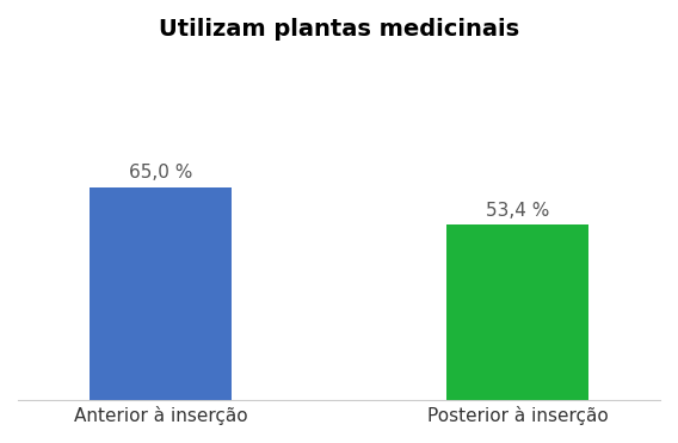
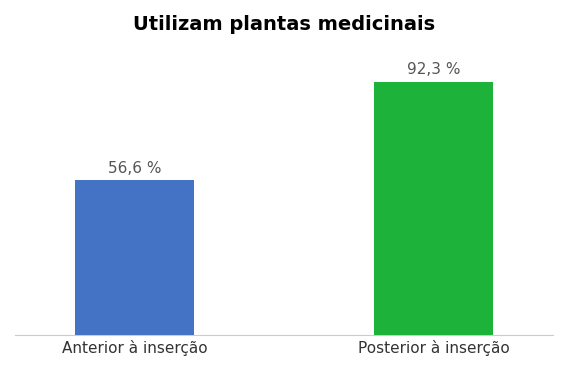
Anterior à inserção: 65,0 -> 56,6
Posterior à inserção: 53,4 -> 92,3
